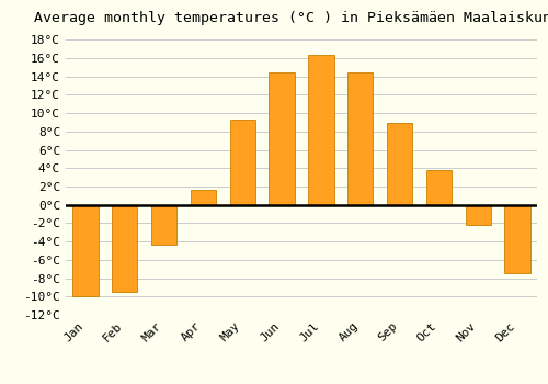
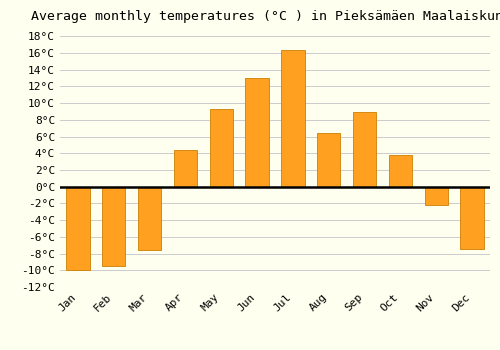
Mar: -4.3°C -> -7.6°C
Apr: 1.7°C -> 4.4°C
Jun: 14.5°C -> 13.0°C
Aug: 14.5°C -> 6.4°C
